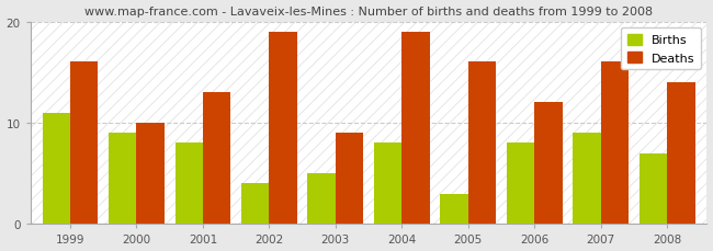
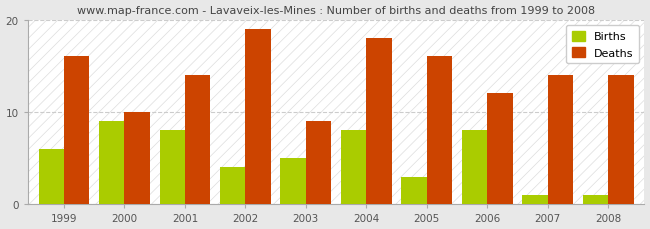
Births/1999: 11 -> 6
Deaths/2001: 13 -> 14
Deaths/2004: 19 -> 18
Births/2007: 9 -> 1
Deaths/2007: 16 -> 14
Births/2008: 7 -> 1
